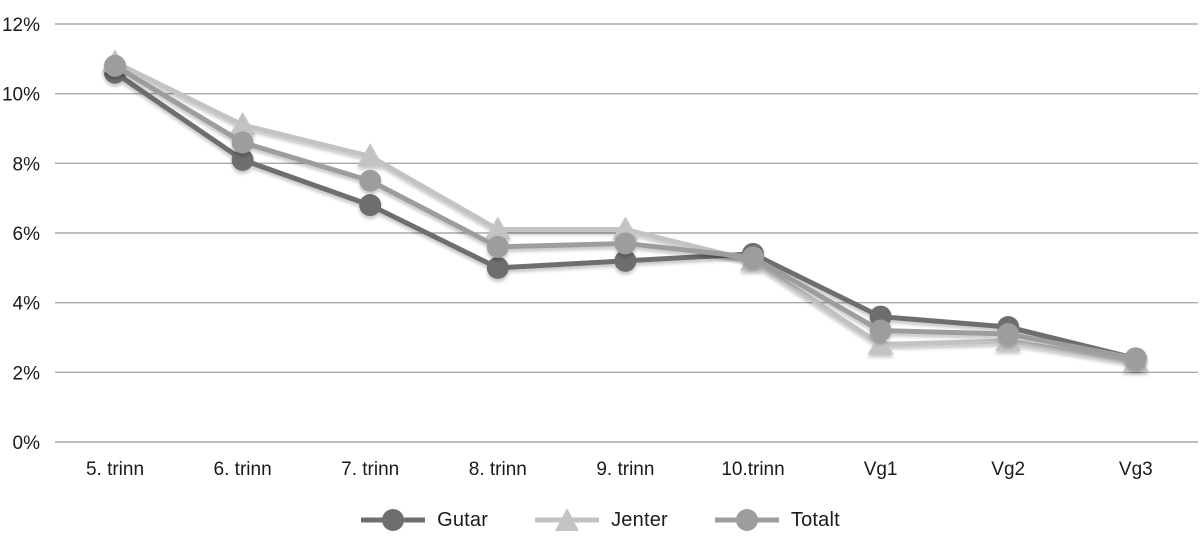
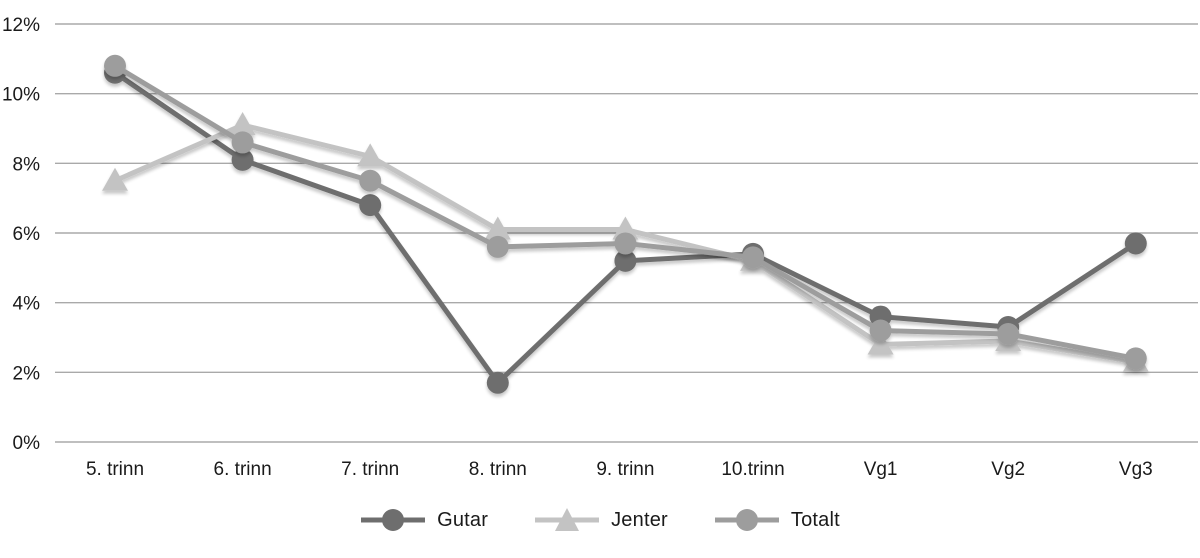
Jenter/5. trinn: 10.9% -> 7.5%
Gutar/8. trinn: 5.0% -> 1.7%
Gutar/Vg3: 2.4% -> 5.7%
